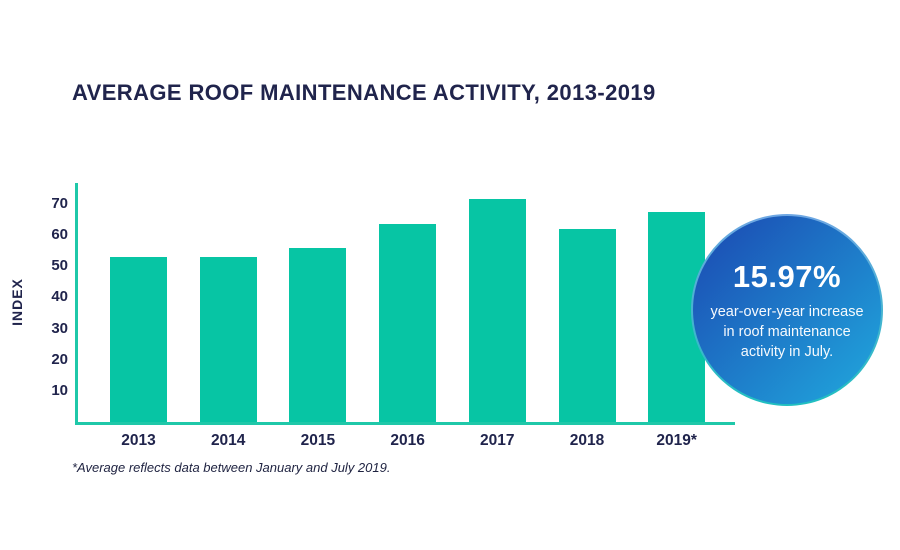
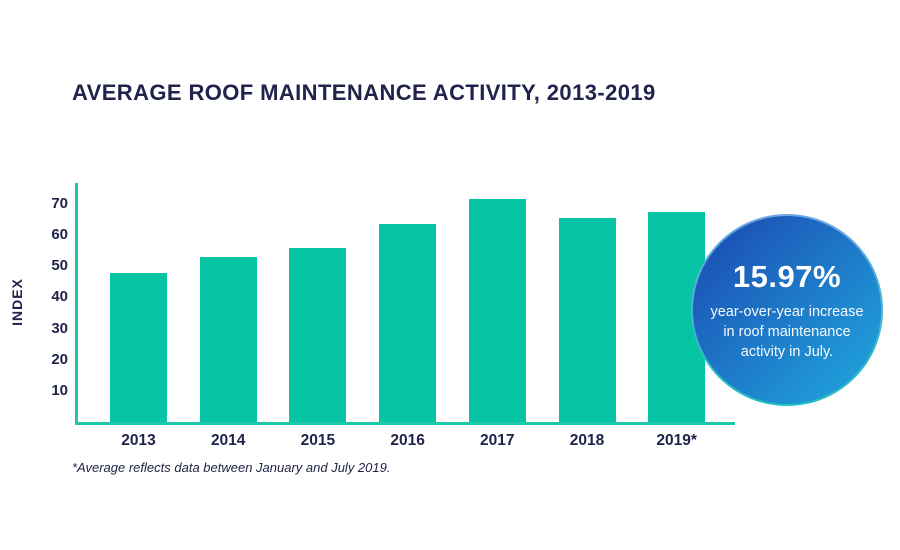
2013: 53 -> 48
2018: 62 -> 66
